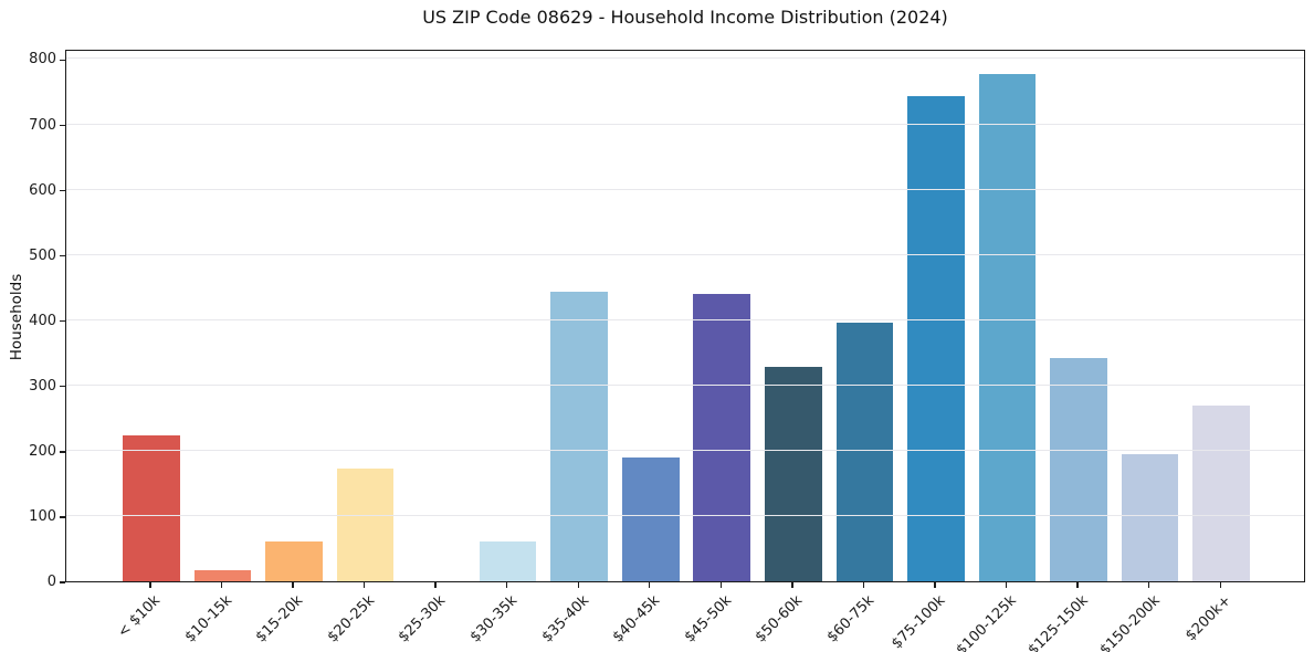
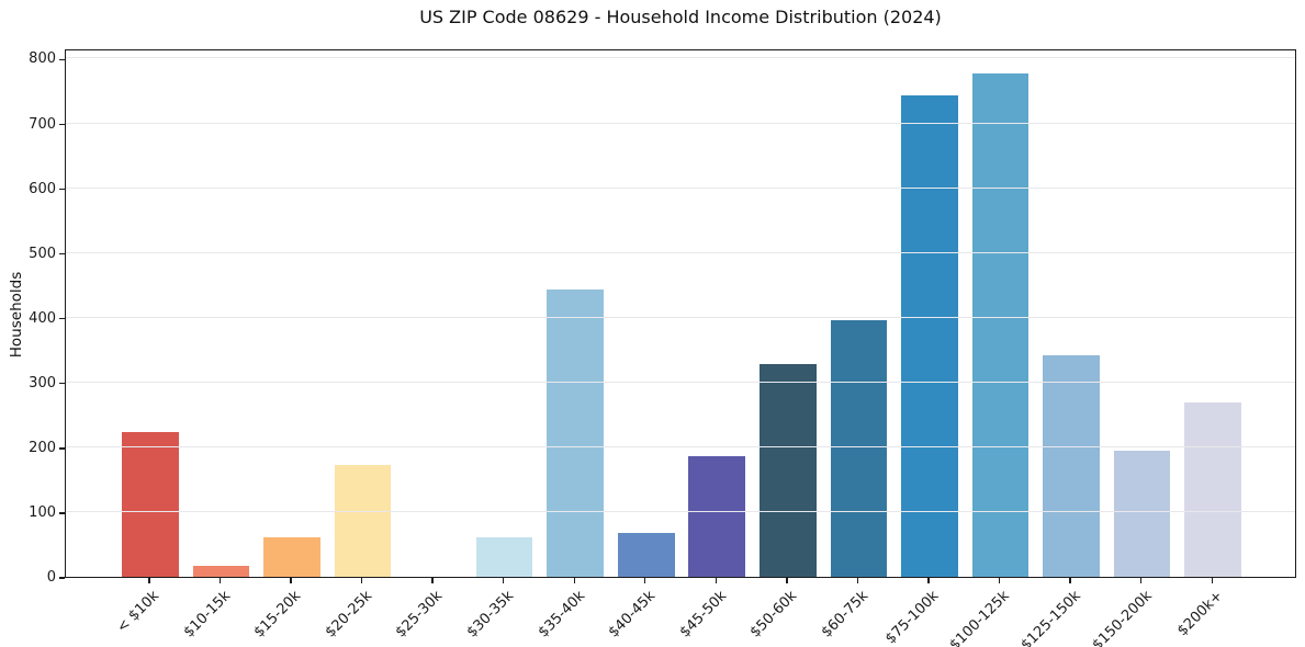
$40-45k: 190 -> 70
$45-50k: 440 -> 190
